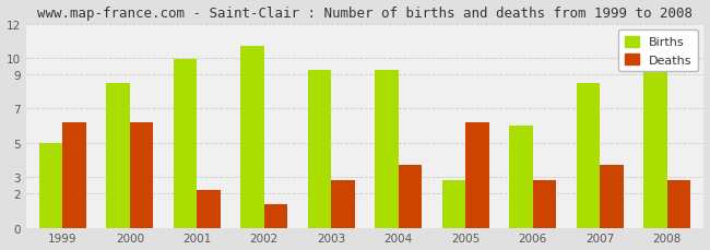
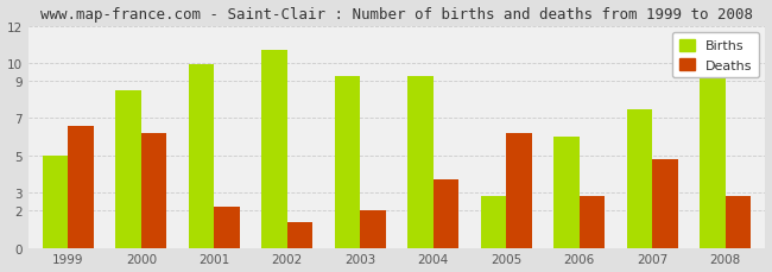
Deaths/1999: 6.2 -> 6.6
Deaths/2003: 2.8 -> 2.0
Births/2007: 8.5 -> 7.5
Deaths/2007: 3.7 -> 4.8
